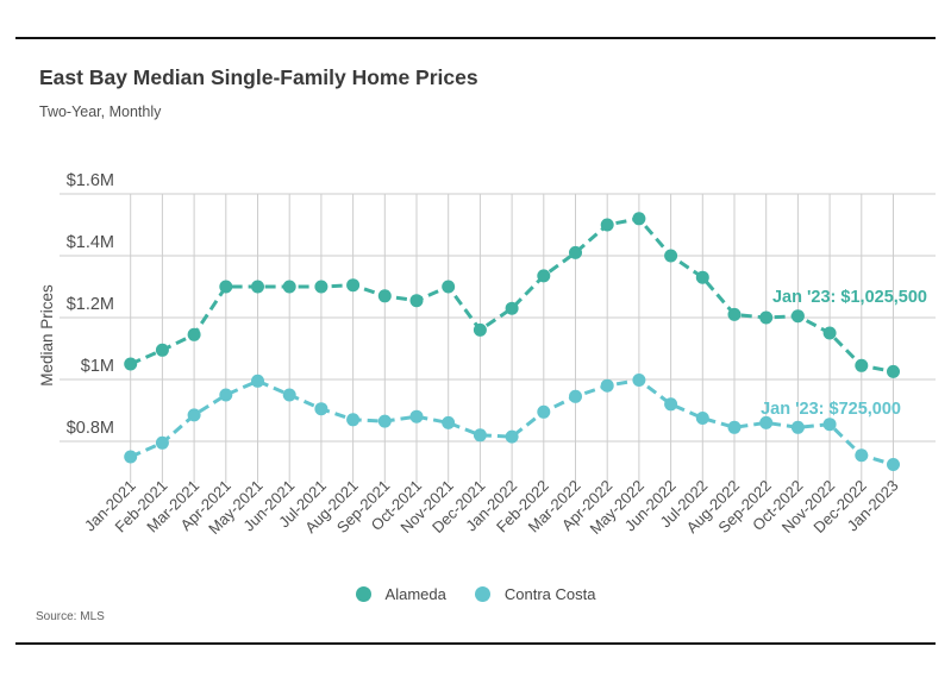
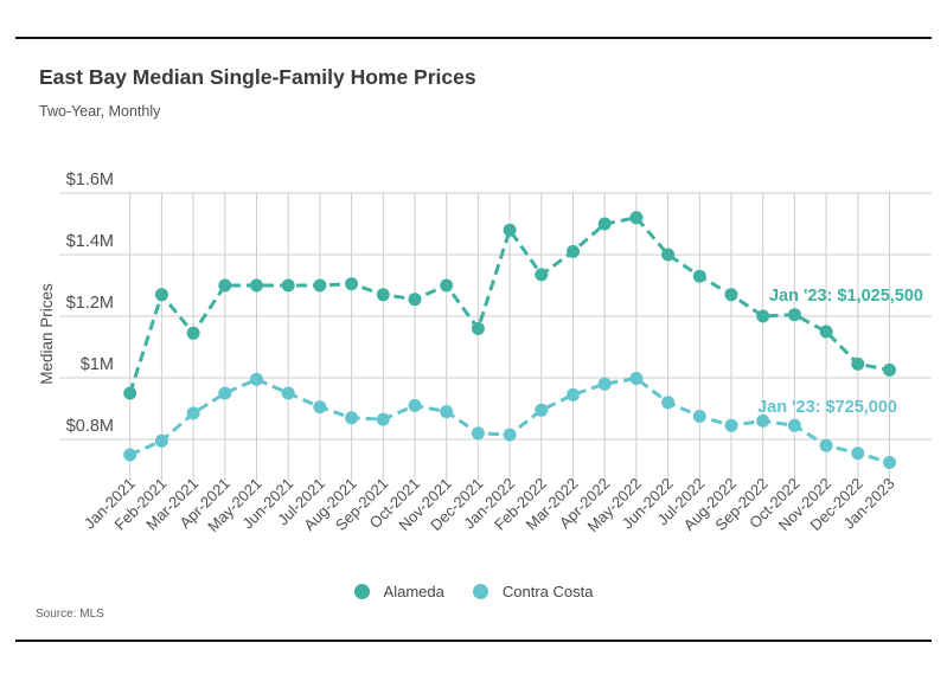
Alameda/Jan-2021: $1.05M -> $0.95M
Alameda/Feb-2021: $1.10M -> $1.27M
Contra Costa/Oct-2021: $0.88M -> $0.91M
Contra Costa/Nov-2021: $0.86M -> $0.89M
Alameda/Jan-2022: $1.23M -> $1.48M
Alameda/Aug-2022: $1.21M -> $1.27M
Contra Costa/Nov-2022: $0.86M -> $0.78M
